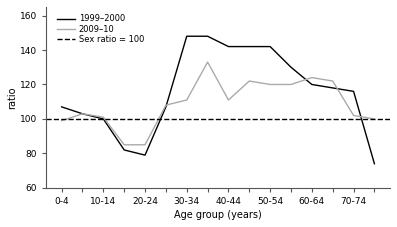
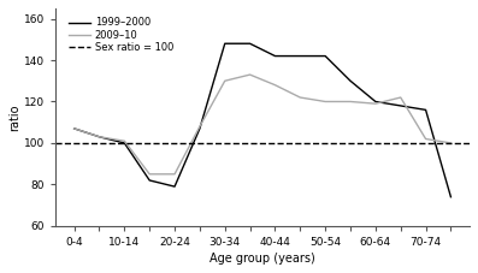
2009–10/0-4: 99 -> 107
2009–10/30-34: 111 -> 130
2009–10/40-44: 111 -> 128
2009–10/60-64: 124 -> 119
